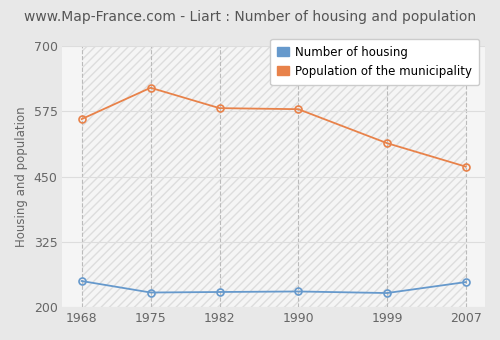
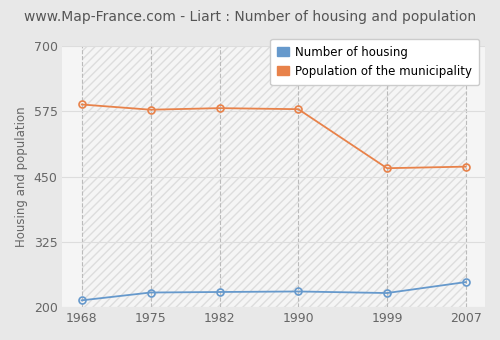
Number of housing/1968: 250 -> 213
Population of the municipality/1968: 560 -> 588
Population of the municipality/1975: 620 -> 578
Population of the municipality/1999: 514 -> 466
